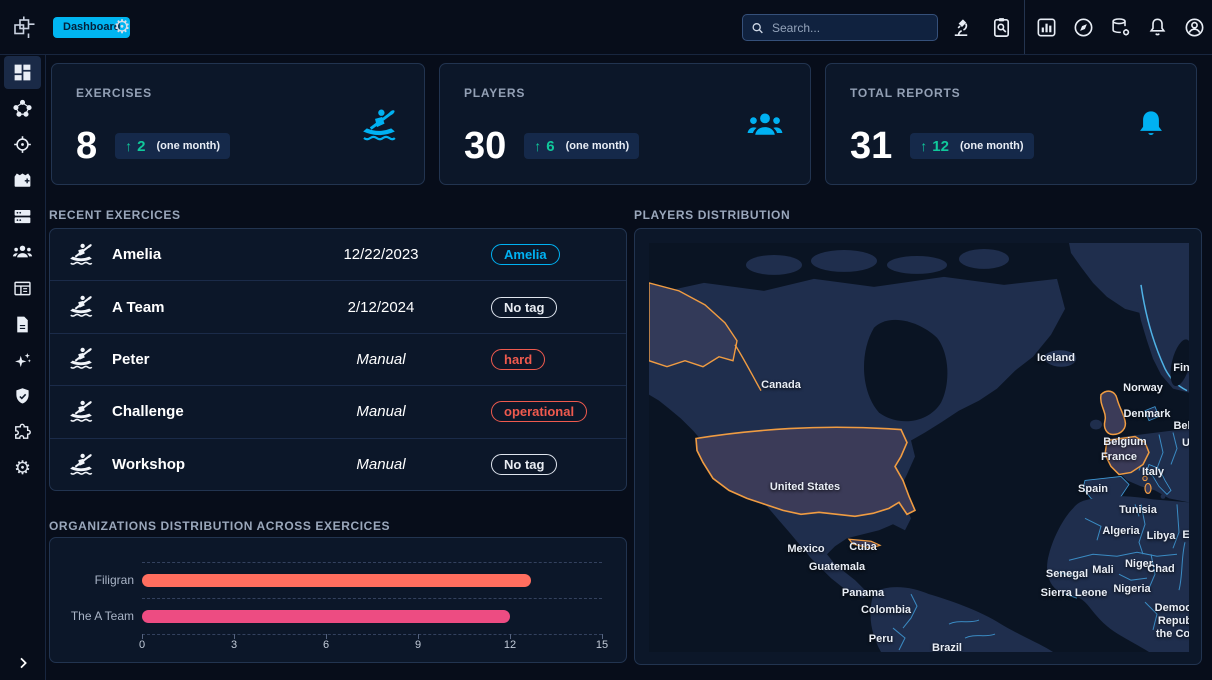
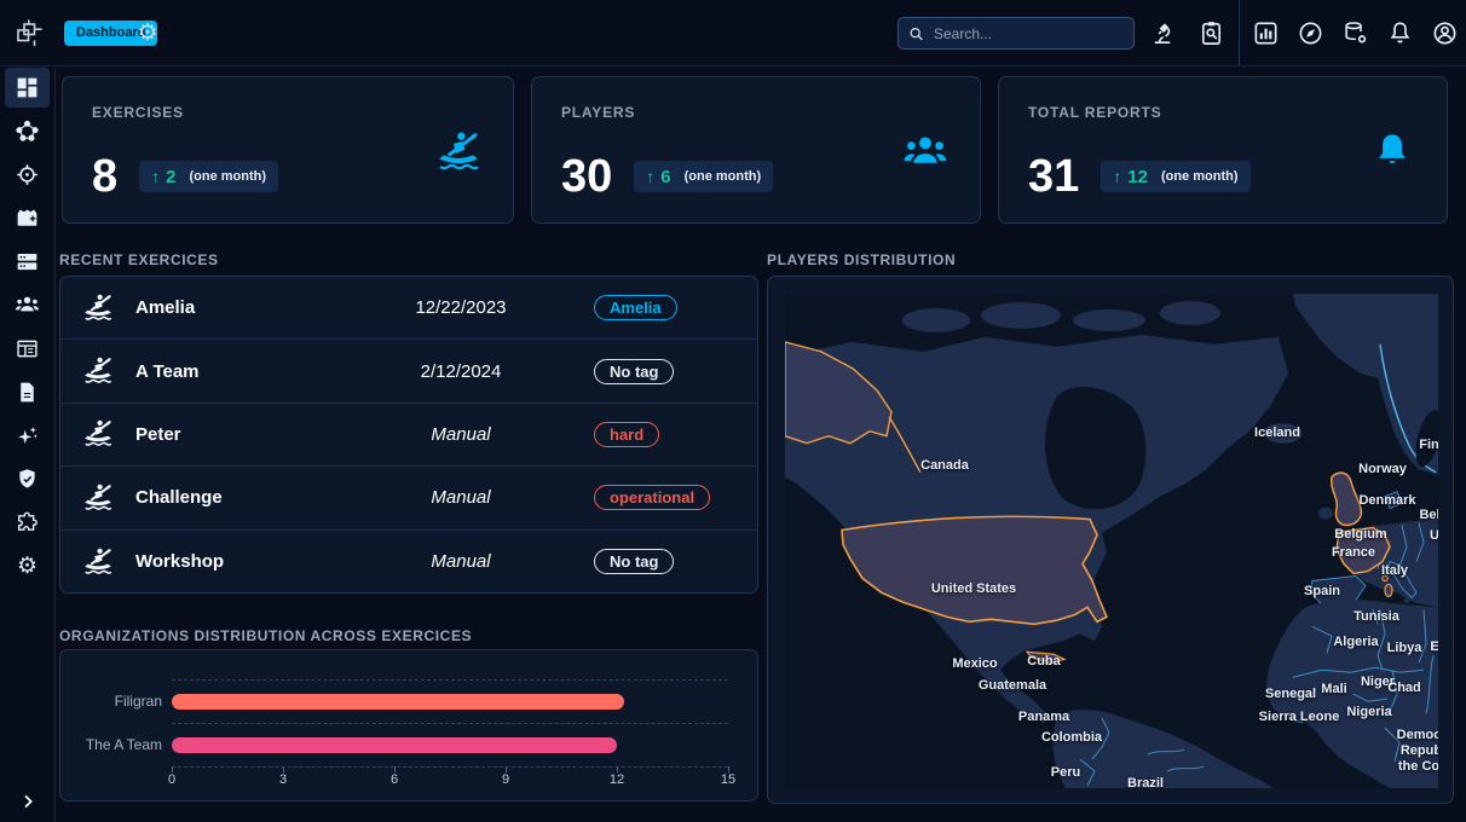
Filigran: 12.7 -> 12.2
